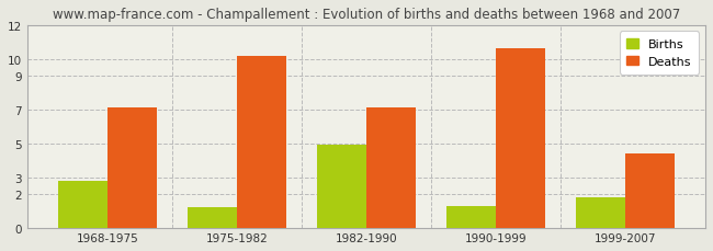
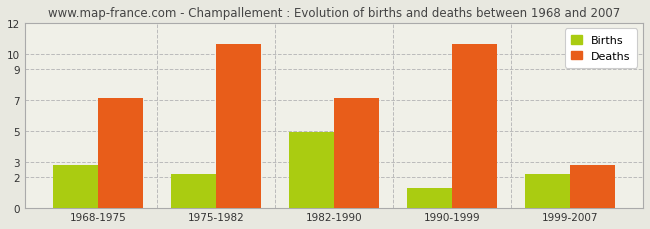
Births/1975-1982: 1.2 -> 2.2
Deaths/1975-1982: 10.2 -> 10.6
Births/1999-2007: 1.8 -> 2.2
Deaths/1999-2007: 4.4 -> 2.8
